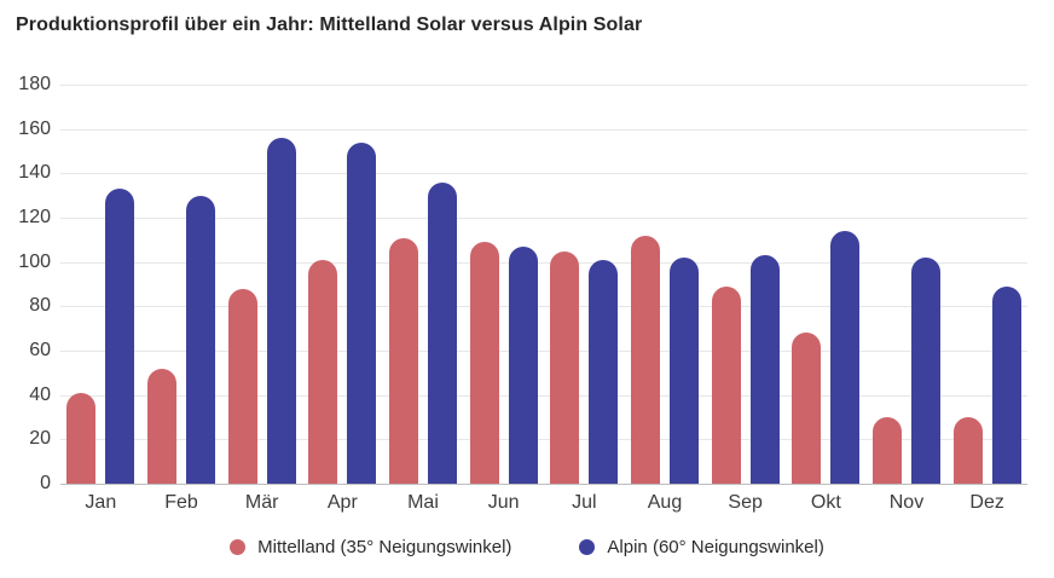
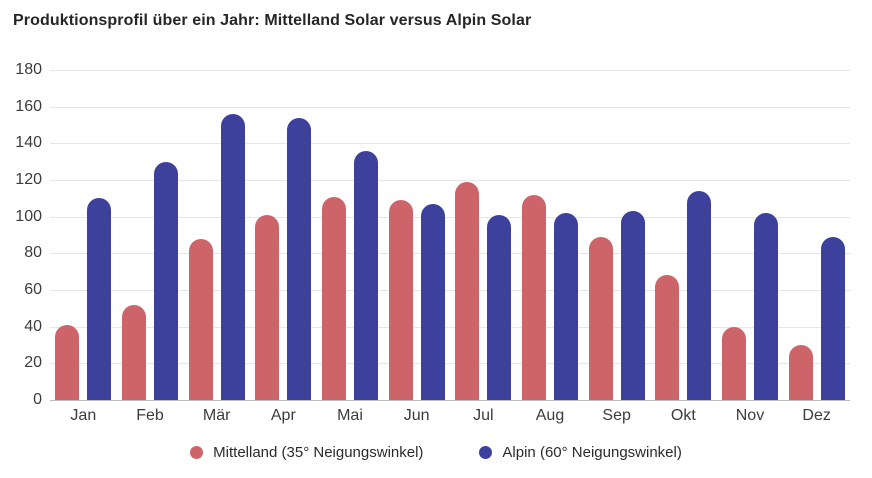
Alpin (60° Neigungswinkel)/Jan: 133 -> 110
Mittelland (35° Neigungswinkel)/Jul: 105 -> 119
Mittelland (35° Neigungswinkel)/Nov: 30 -> 40
